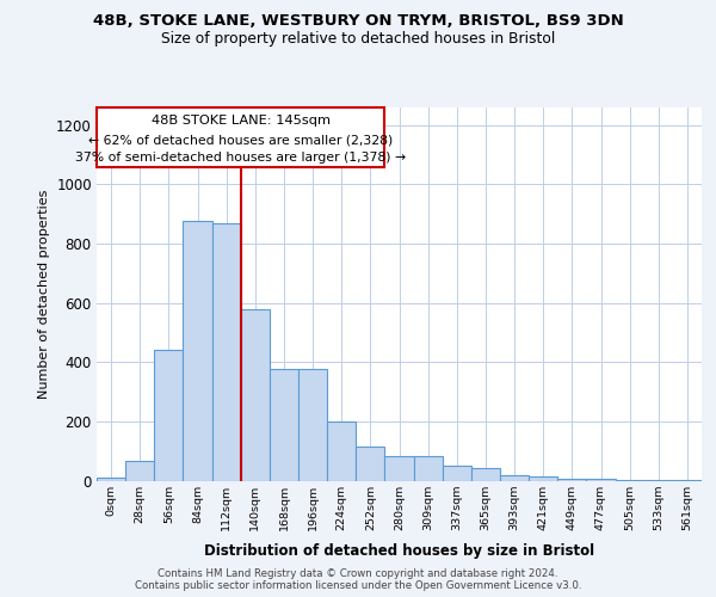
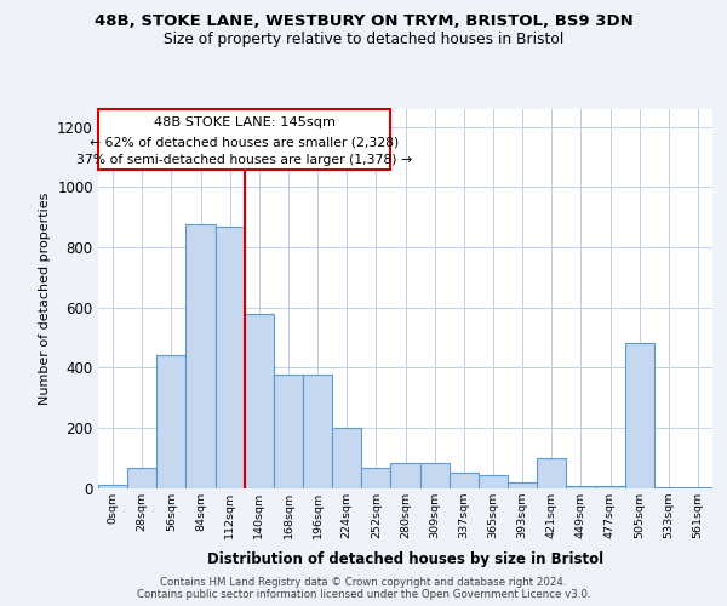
252sqm: 115 -> 65
421sqm: 15 -> 100
505sqm: 4 -> 480
